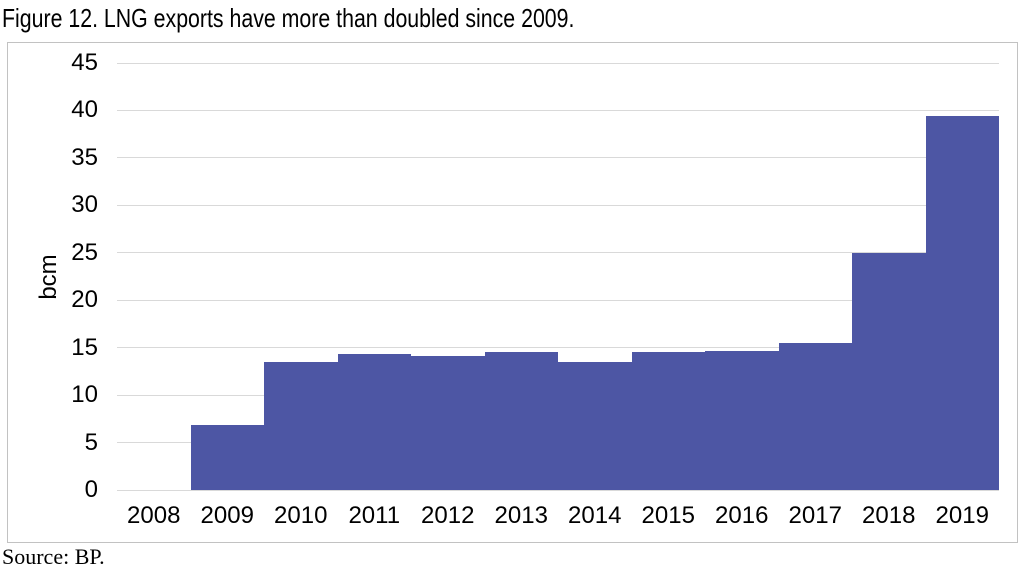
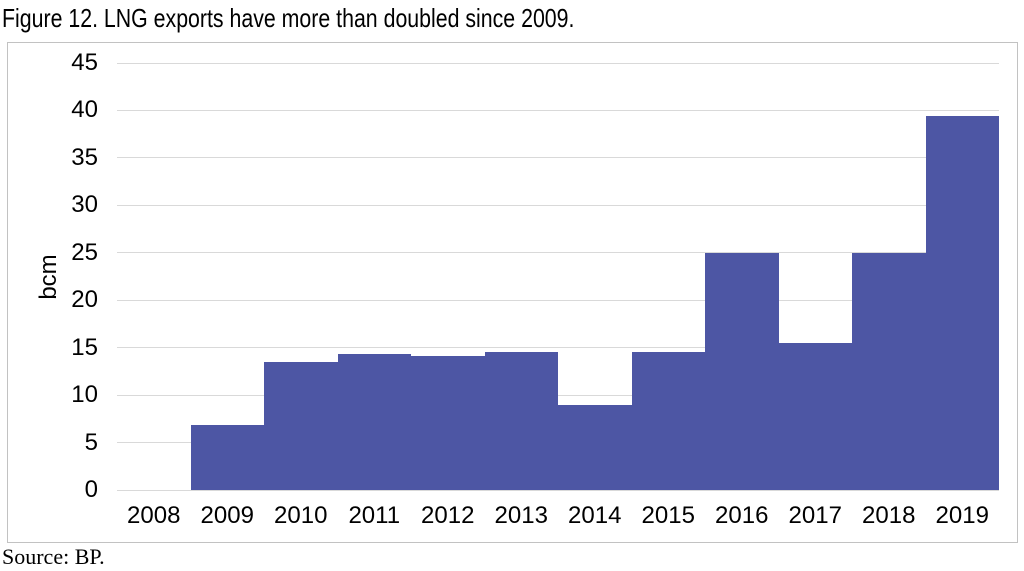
2014: 14 -> 9
2016: 15 -> 25
